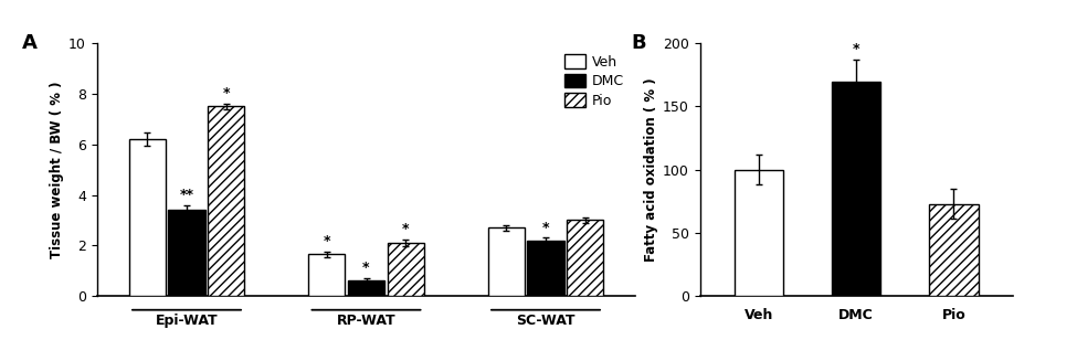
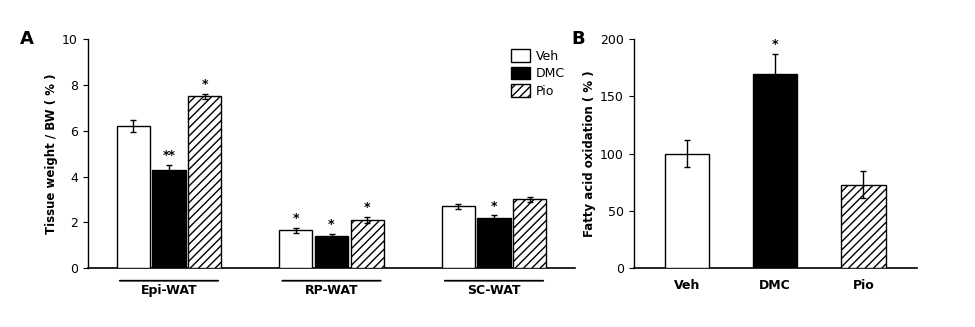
DMC/Epi-WAT: 3.4 -> 4.3
DMC/RP-WAT: 0.6 -> 1.4
